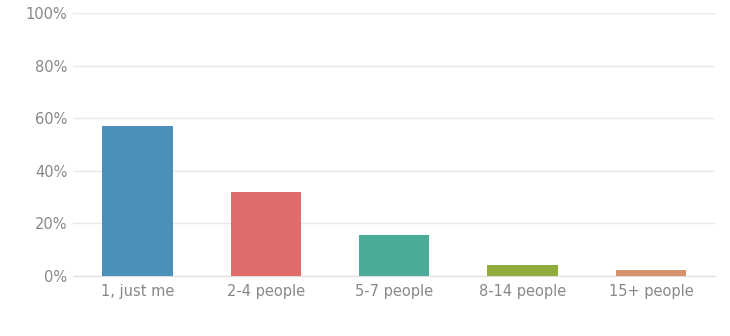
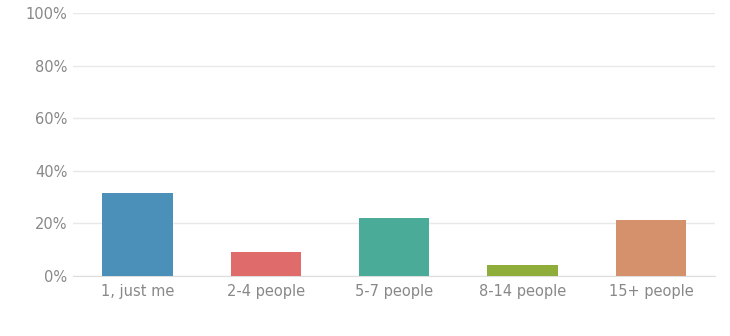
1, just me: 57.0% -> 31.5%
2-4 people: 32.0% -> 9.0%
5-7 people: 15.5% -> 22.0%
15+ people: 2.2% -> 21.0%
